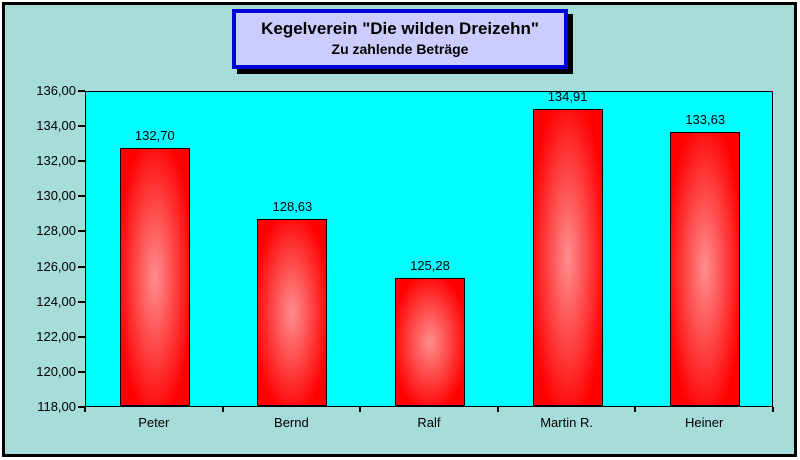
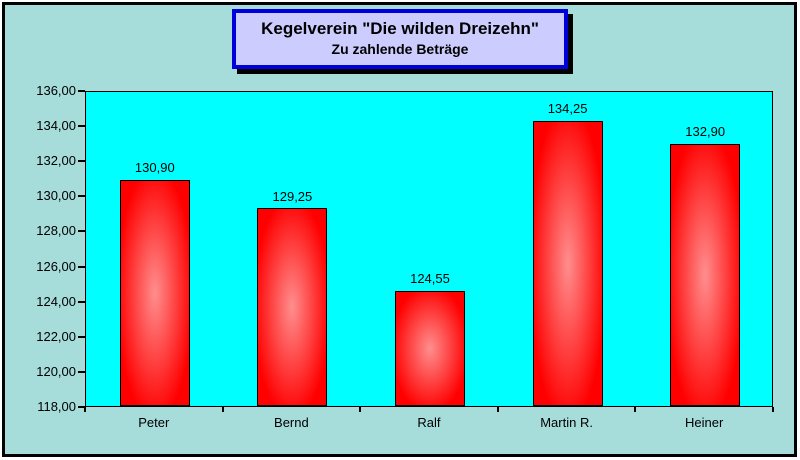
Peter: 132,70 -> 130,90
Bernd: 128,63 -> 129,25
Ralf: 125,28 -> 124,55
Martin R.: 134,91 -> 134,25
Heiner: 133,63 -> 132,90
